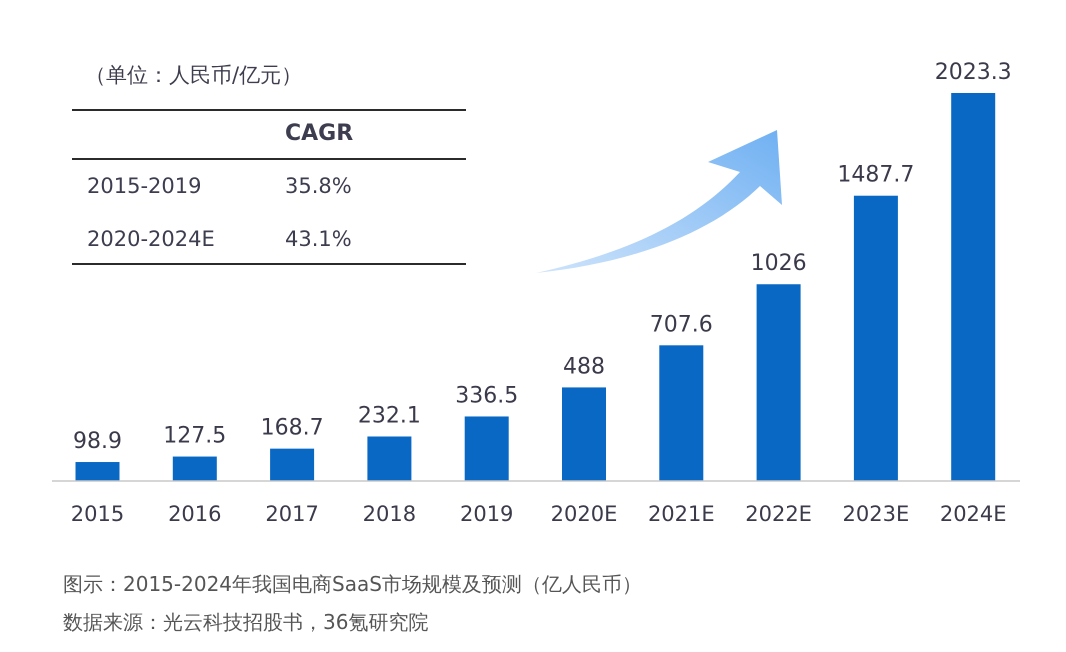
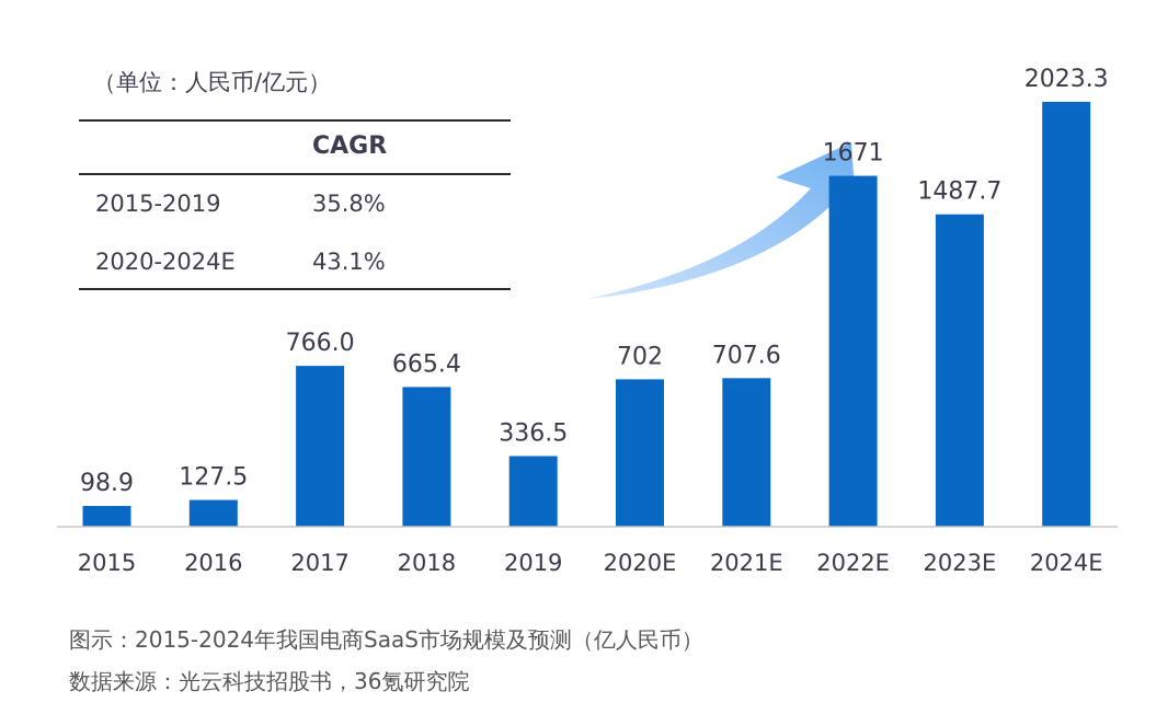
2017: 168.7 -> 766.0
2018: 232.1 -> 665.4
2020E: 488 -> 702
2022E: 1026 -> 1671
